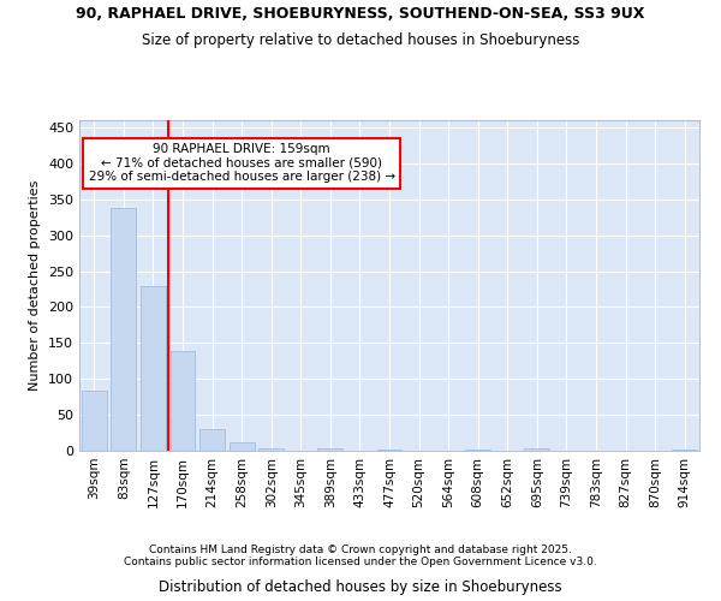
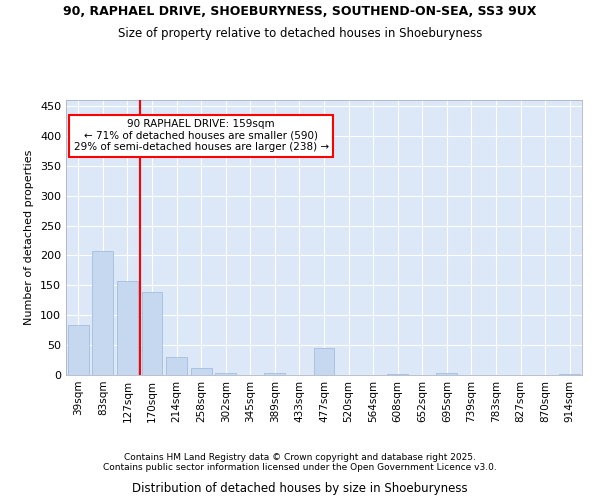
83sqm: 338 -> 208
127sqm: 229 -> 158
477sqm: 1 -> 46
